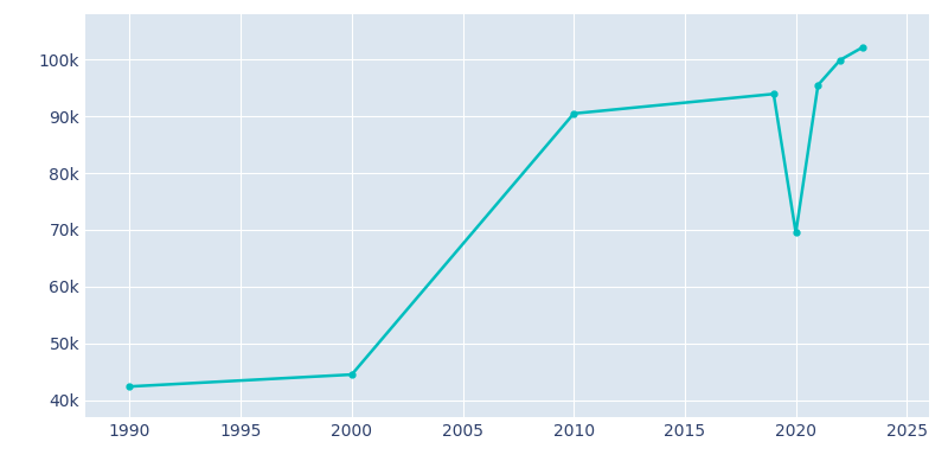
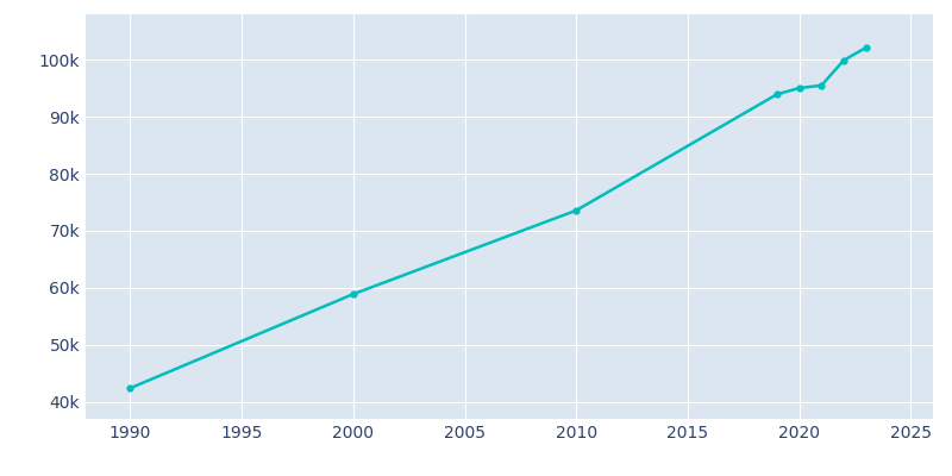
2000: 44.5k -> 58.9k
2010: 90.5k -> 73.6k
2020: 69.5k -> 95.0k
